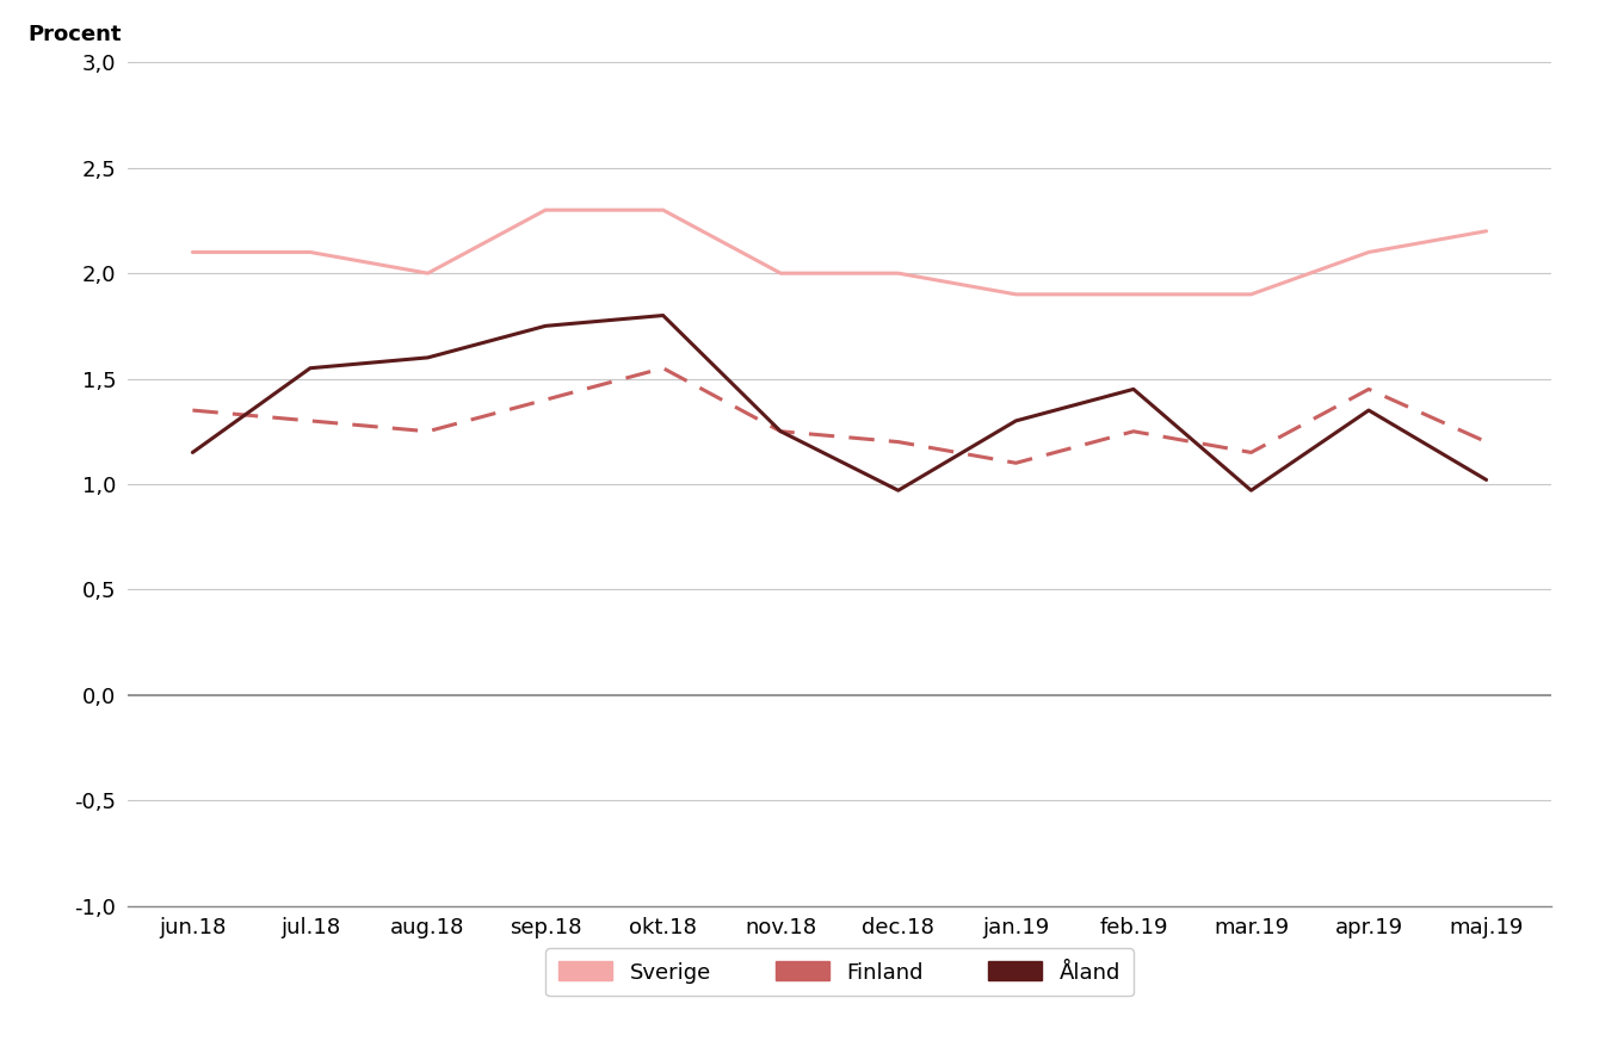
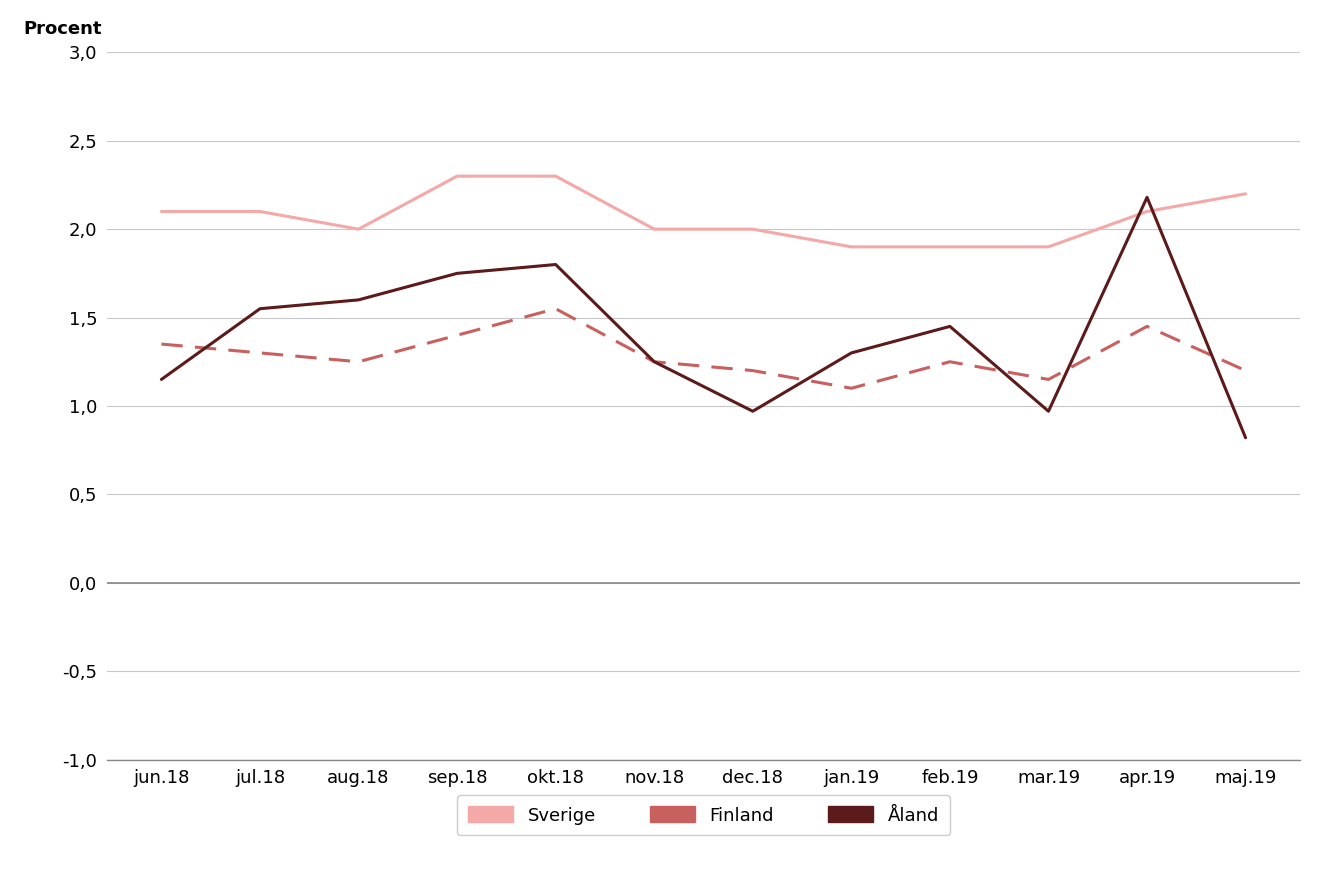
Åland/apr.19: 1,35 -> 2,18
Åland/maj.19: 1,02 -> 0,82
